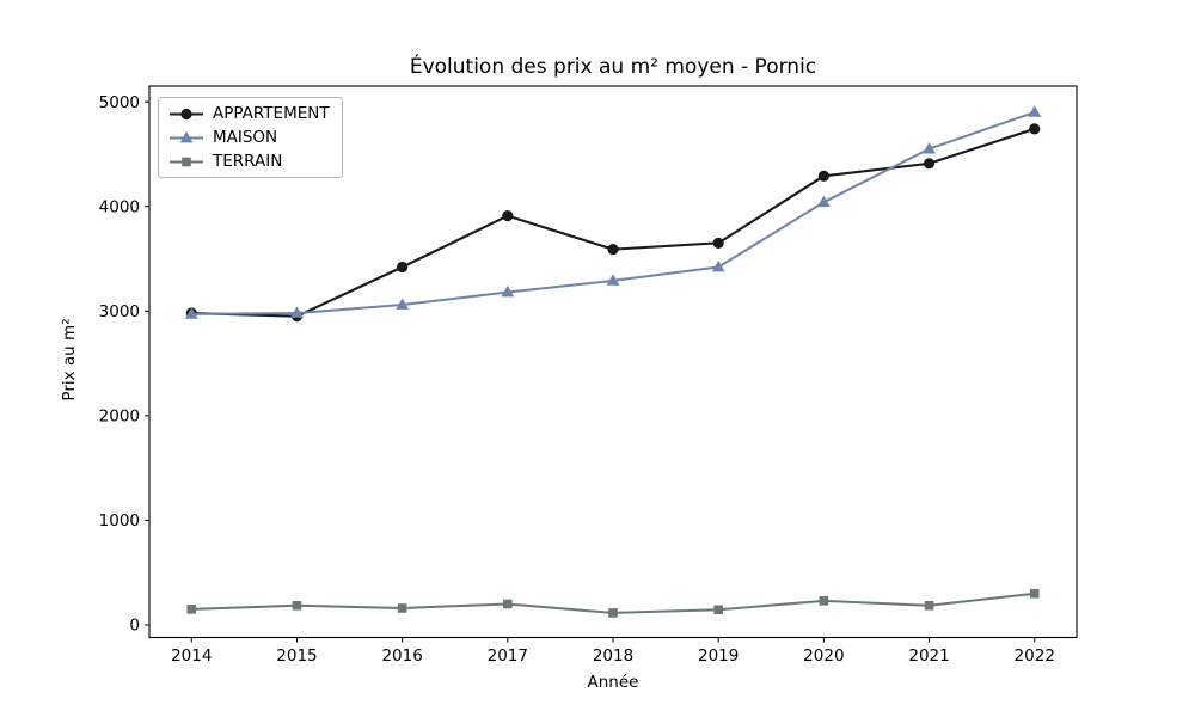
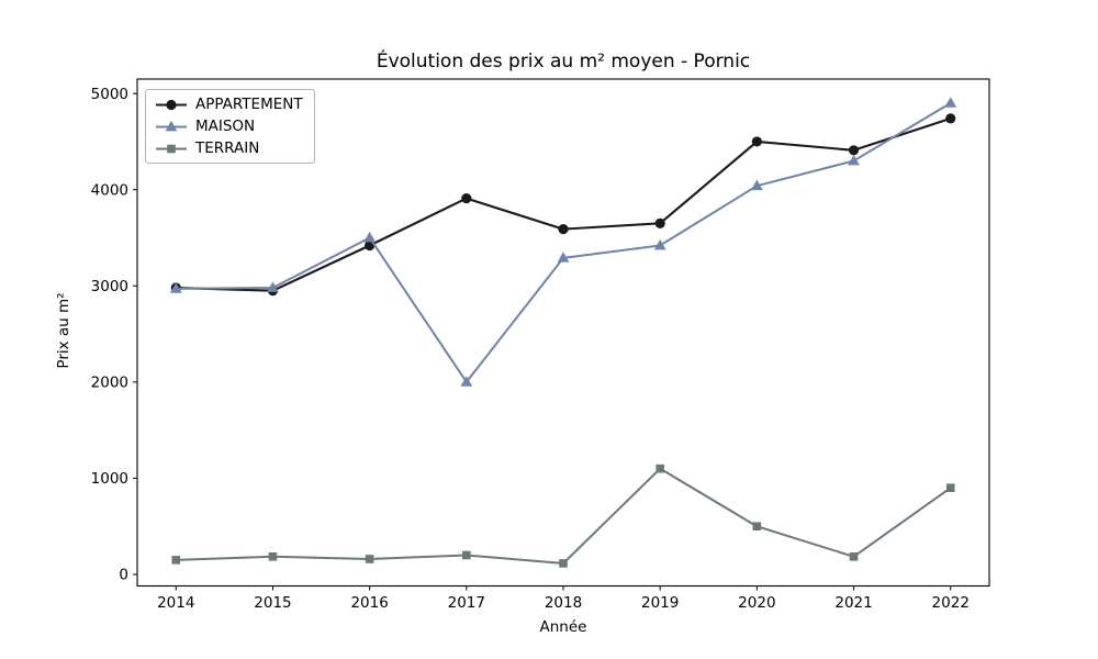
MAISON/2016: 3100 -> 3500
MAISON/2017: 3200 -> 2000
TERRAIN/2019: 100 -> 1100
APPARTEMENT/2020: 4300 -> 4500
TERRAIN/2020: 200 -> 500
MAISON/2021: 4600 -> 4300
TERRAIN/2022: 300 -> 900
